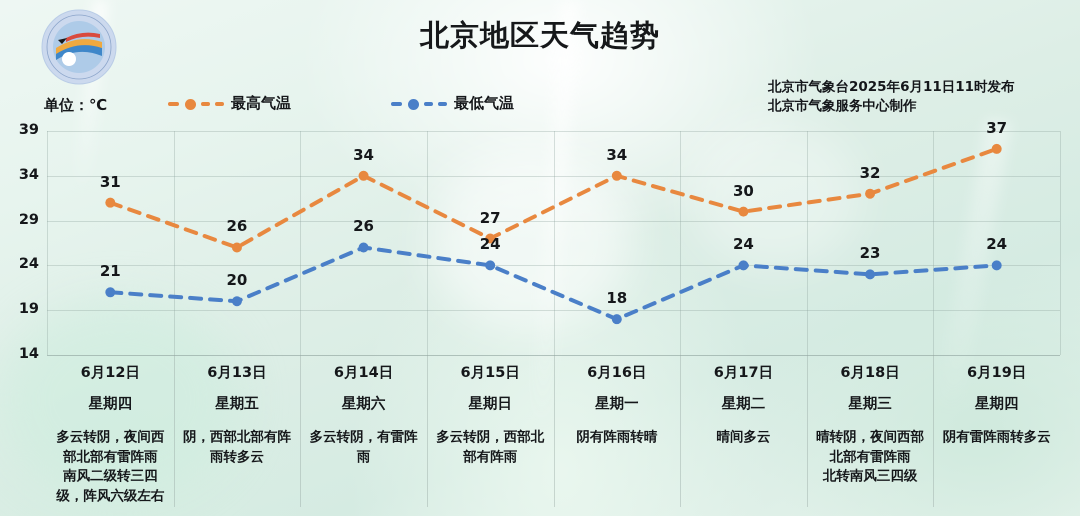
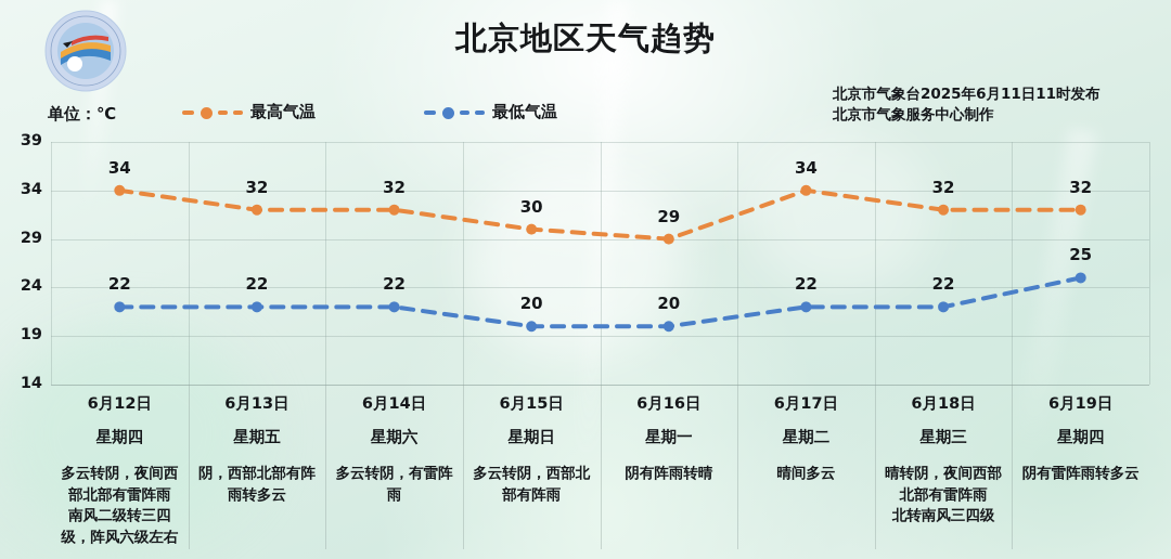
最高气温/6月12日: 31 -> 34
最低气温/6月12日: 21 -> 22
最高气温/6月13日: 26 -> 32
最低气温/6月13日: 20 -> 22
最高气温/6月14日: 34 -> 32
最低气温/6月14日: 26 -> 22
最高气温/6月15日: 27 -> 30
最低气温/6月15日: 24 -> 20
最高气温/6月16日: 34 -> 29
最低气温/6月16日: 18 -> 20
最高气温/6月17日: 30 -> 34
最低气温/6月17日: 24 -> 22
最低气温/6月18日: 23 -> 22
最高气温/6月19日: 37 -> 32
最低气温/6月19日: 24 -> 25
